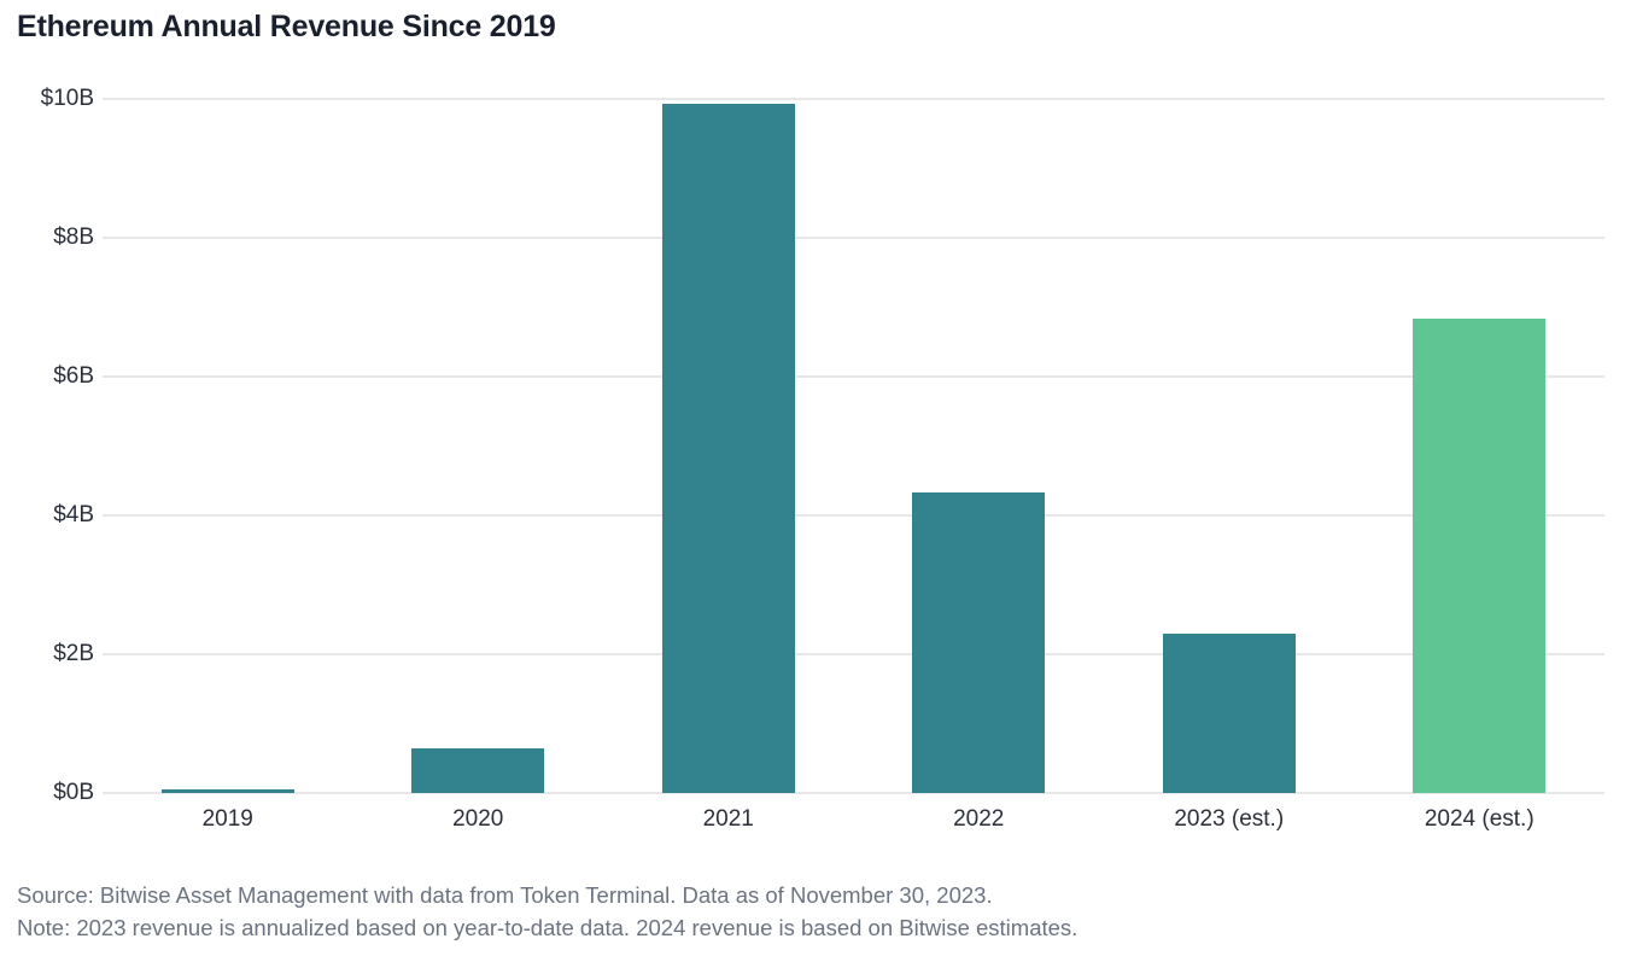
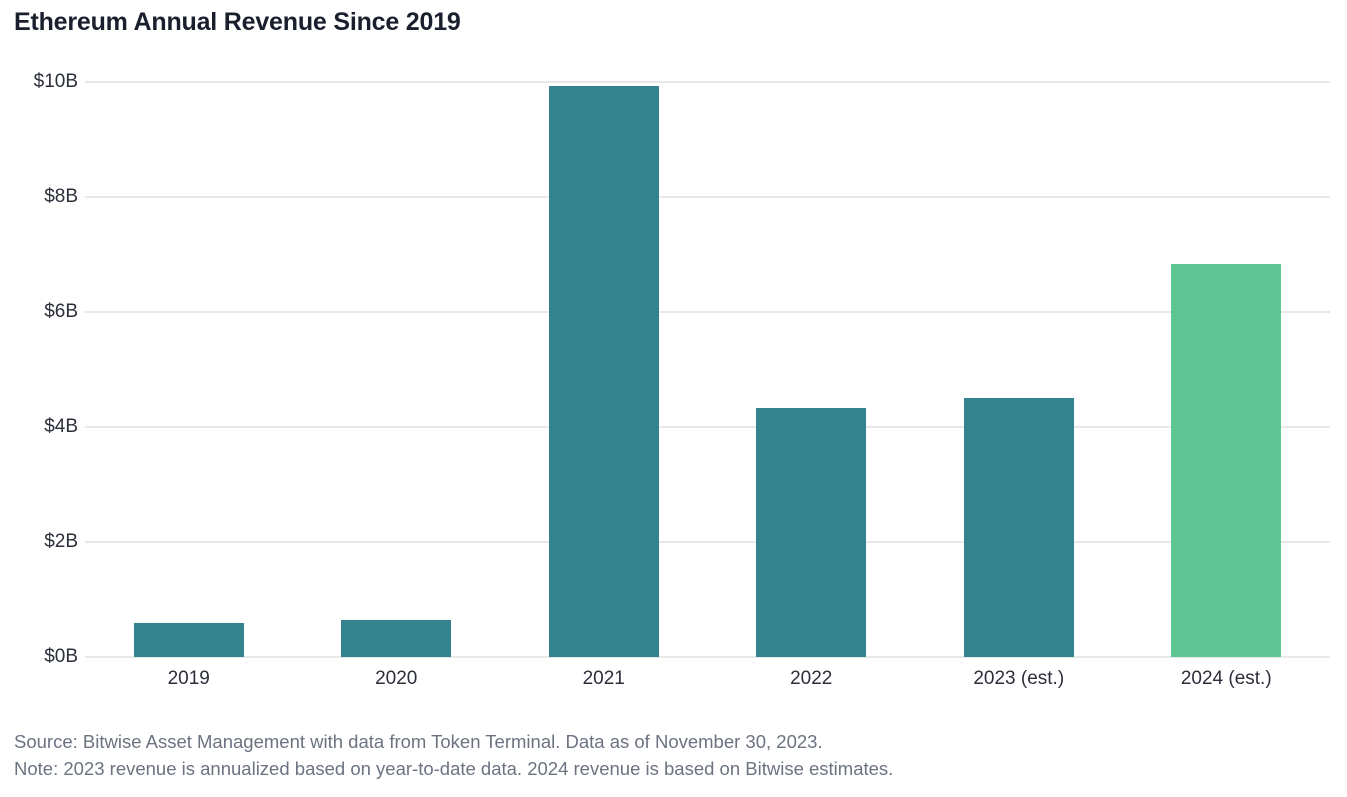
2019: $0.1B -> $0.6B
2023 (est.): $2.3B -> $4.5B
